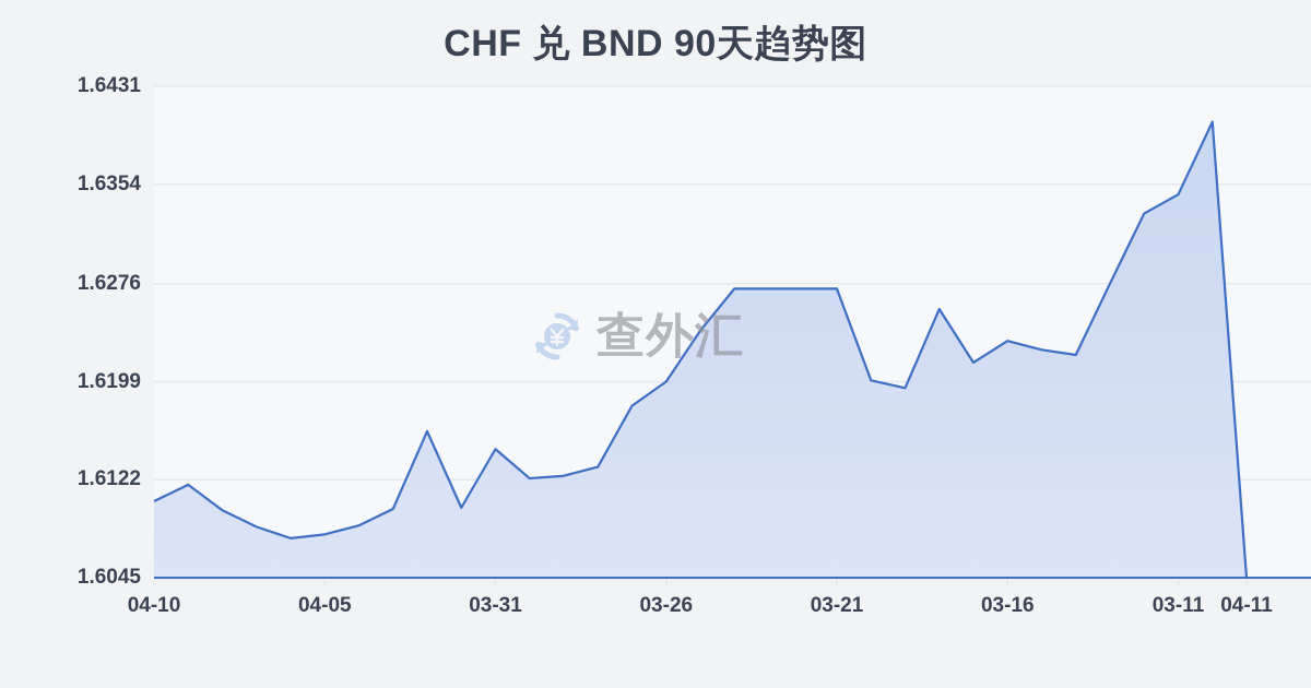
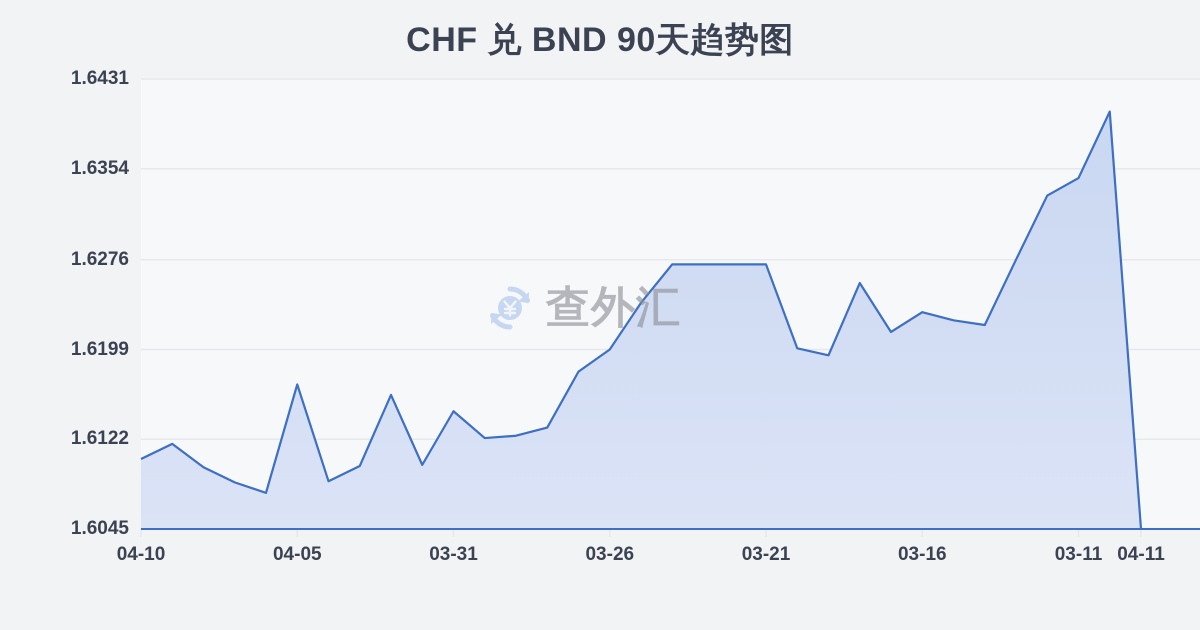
04-05: 1.6079 -> 1.6169
